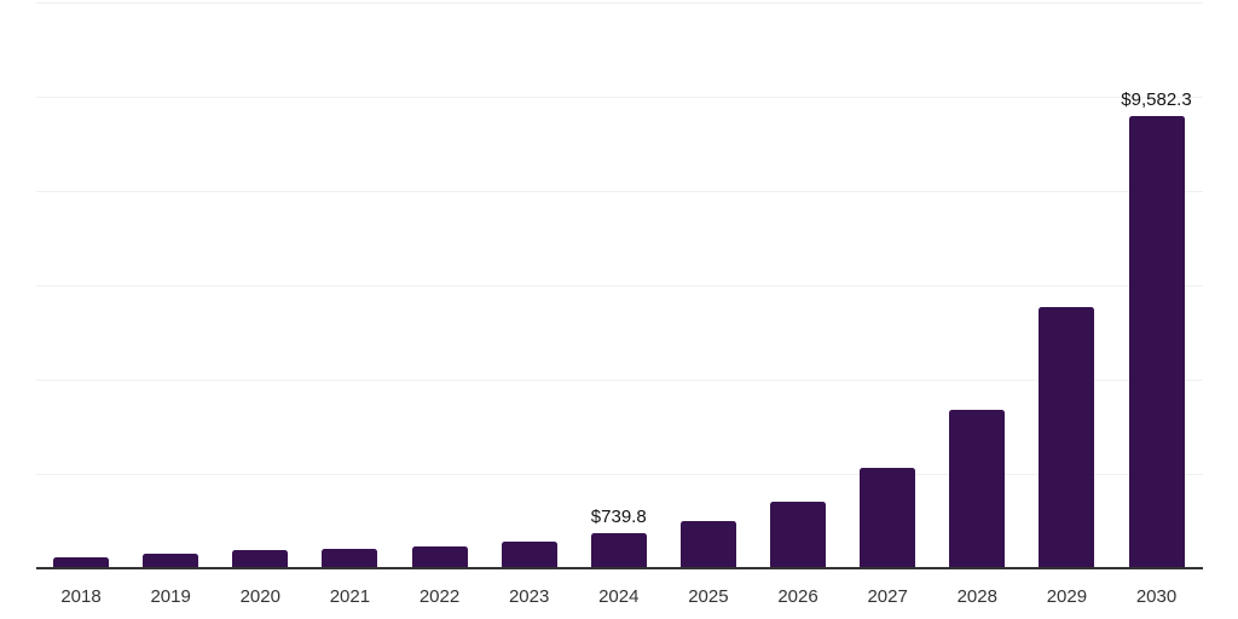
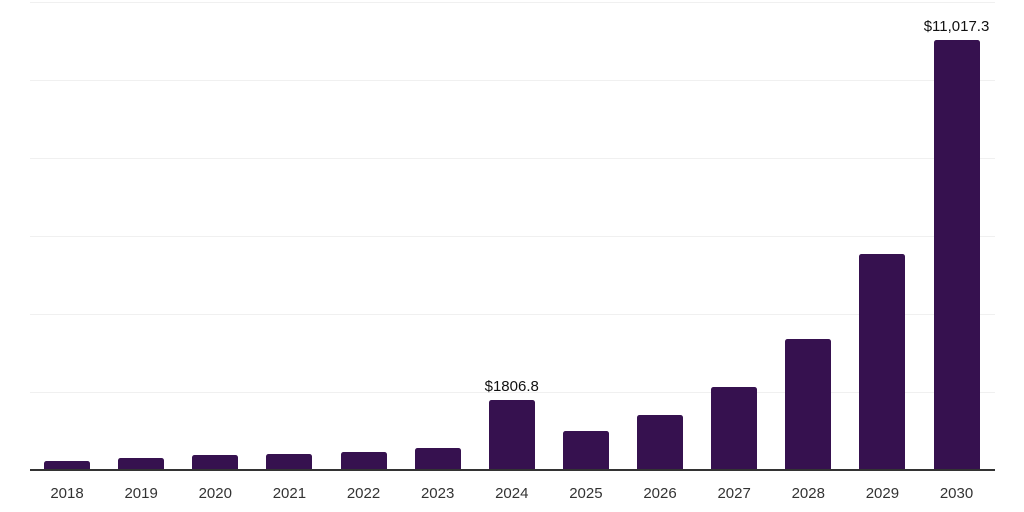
2024: $739.8 -> $1806.8
2030: $9,582.3 -> $11,017.3
